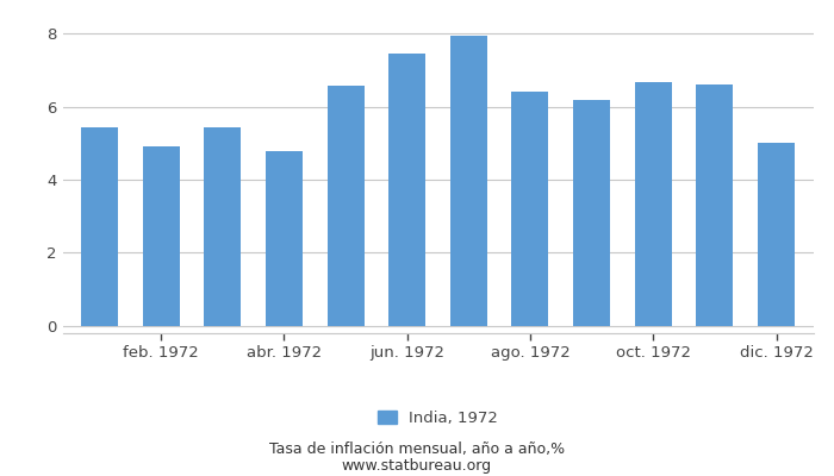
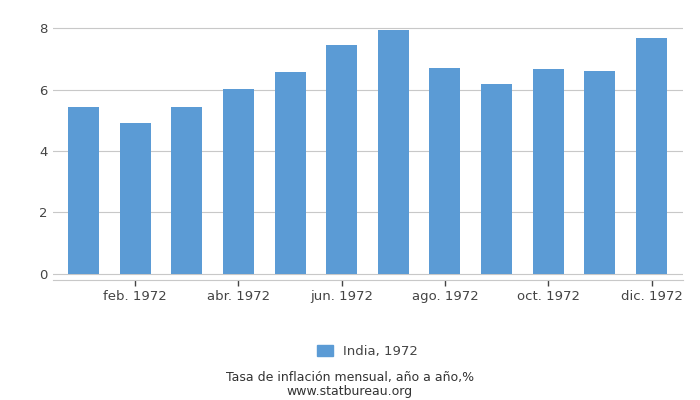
abr. 1972: 4.80 -> 6.03
ago. 1972: 6.40 -> 6.72
dic. 1972: 5.00 -> 7.68
